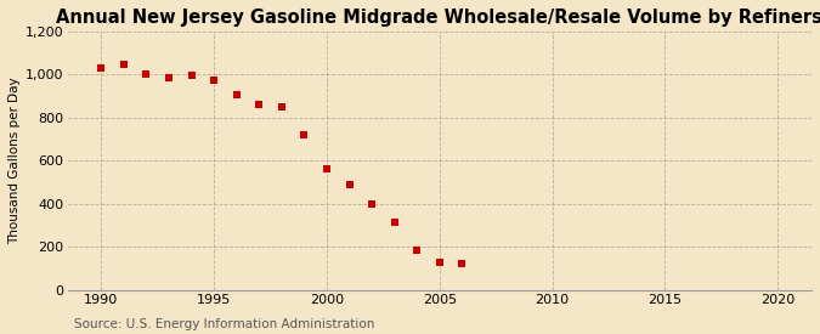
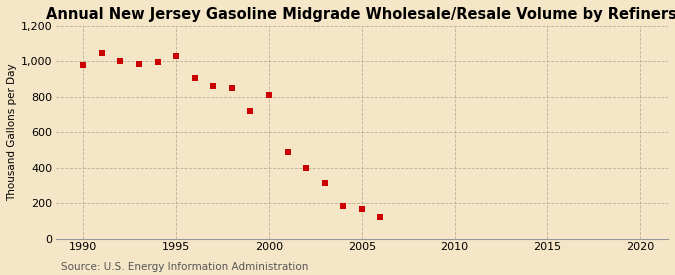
1990: 1,030 -> 980
1995: 980 -> 1,030
2000: 560 -> 810
2005: 130 -> 170
